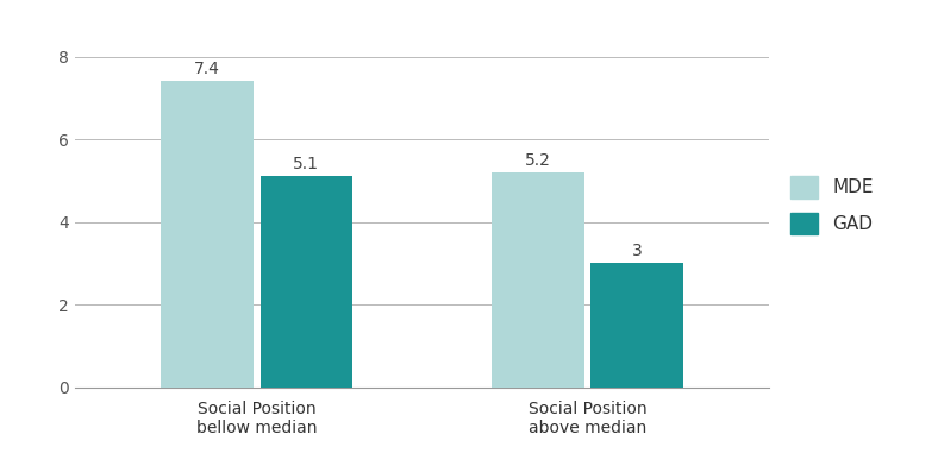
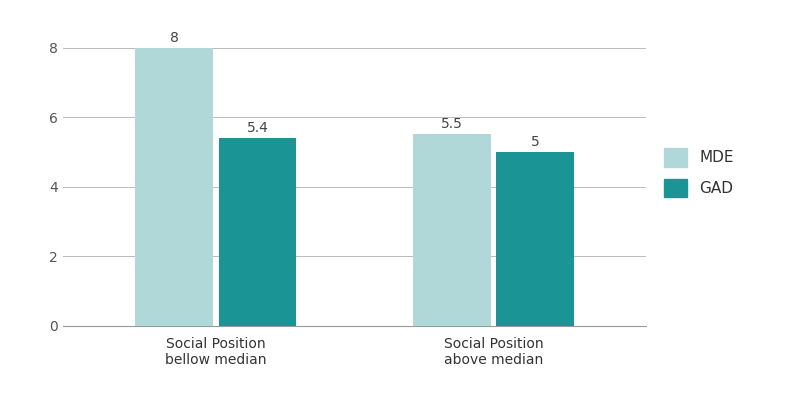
MDE/Social Position bellow median: 7.4 -> 8
GAD/Social Position bellow median: 5.1 -> 5.4
MDE/Social Position above median: 5.2 -> 5.5
GAD/Social Position above median: 3 -> 5
